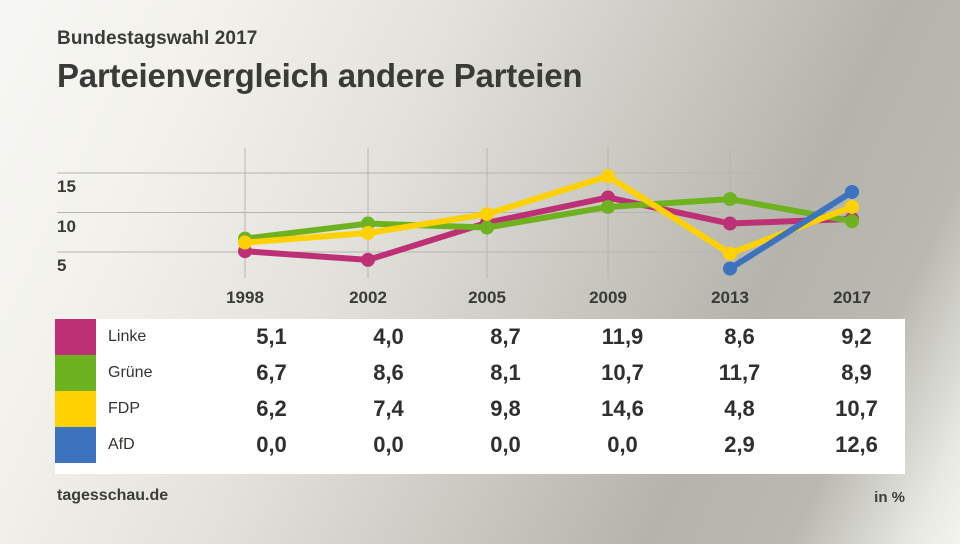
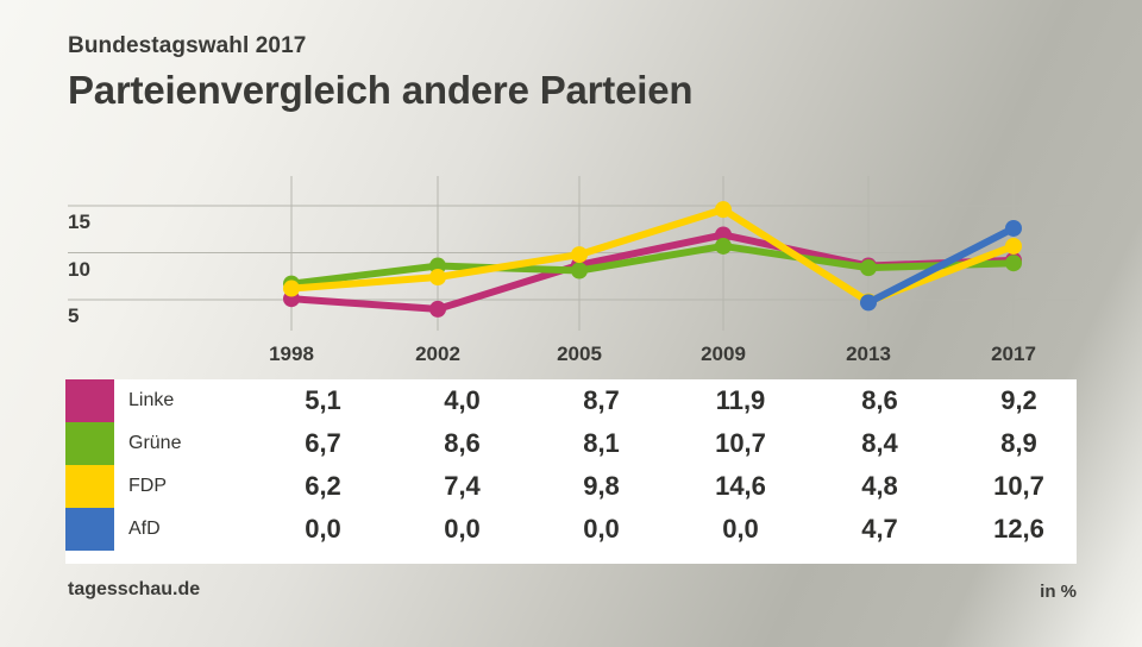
Grüne/2013: 11,7 -> 8,4
AfD/2013: 2,9 -> 4,7
